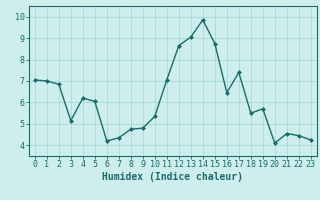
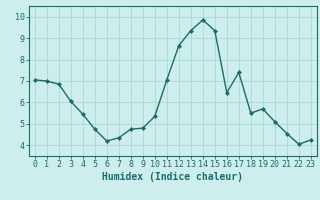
3: 5.15 -> 6.05
4: 6.20 -> 5.45
5: 6.05 -> 4.75
13: 9.05 -> 9.35
15: 8.75 -> 9.35
20: 4.10 -> 5.10
22: 4.45 -> 4.05
